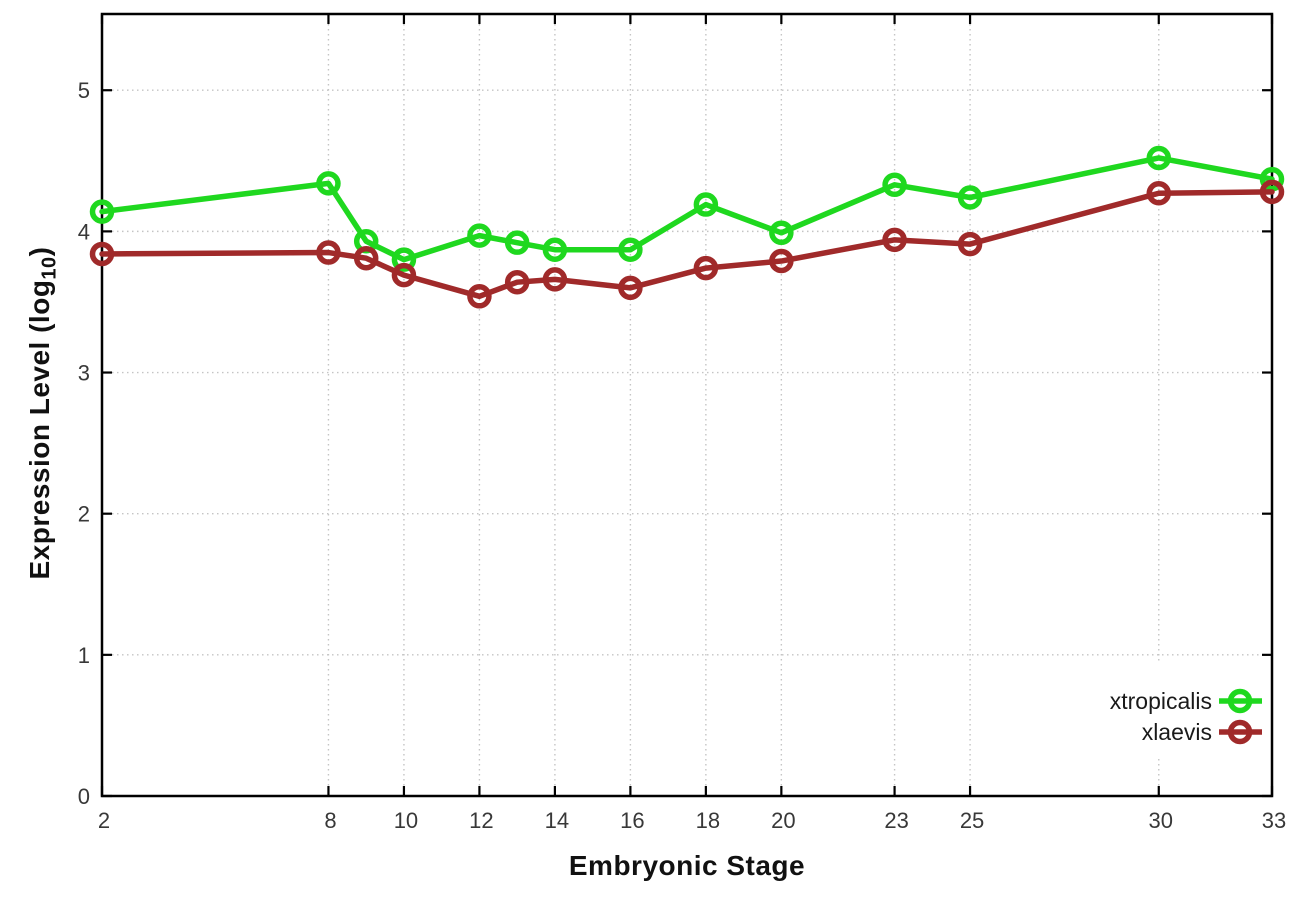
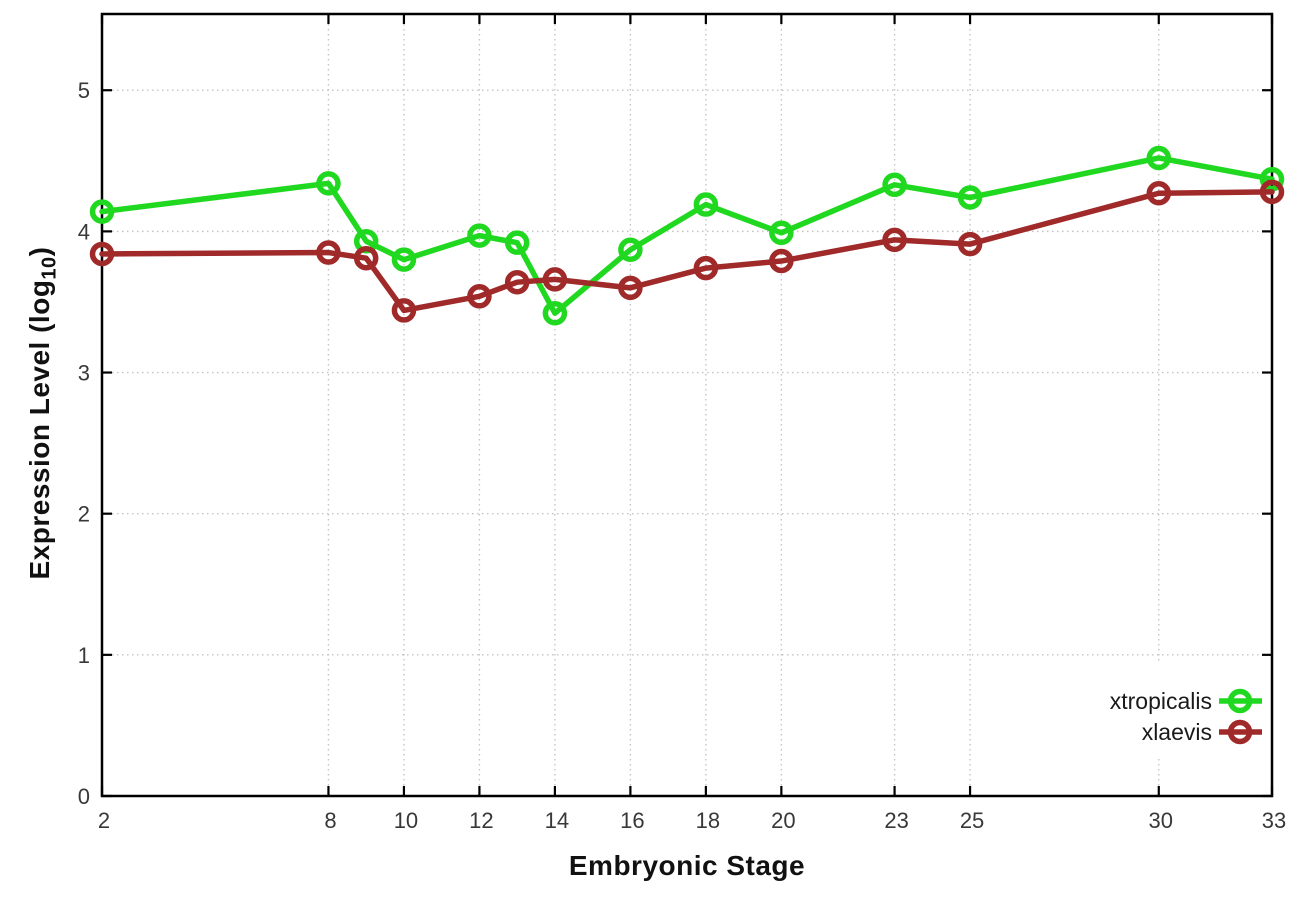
xlaevis/10: 3.69 -> 3.44
xtropicalis/14: 3.87 -> 3.42
